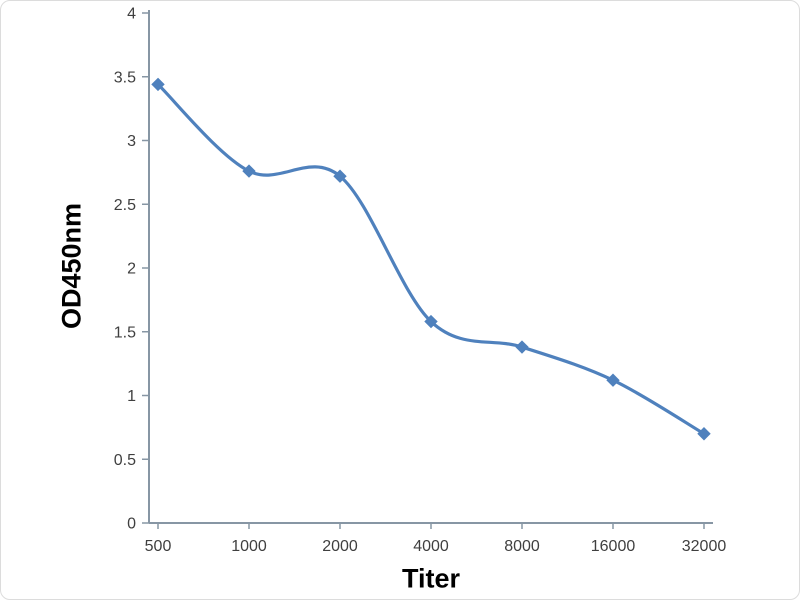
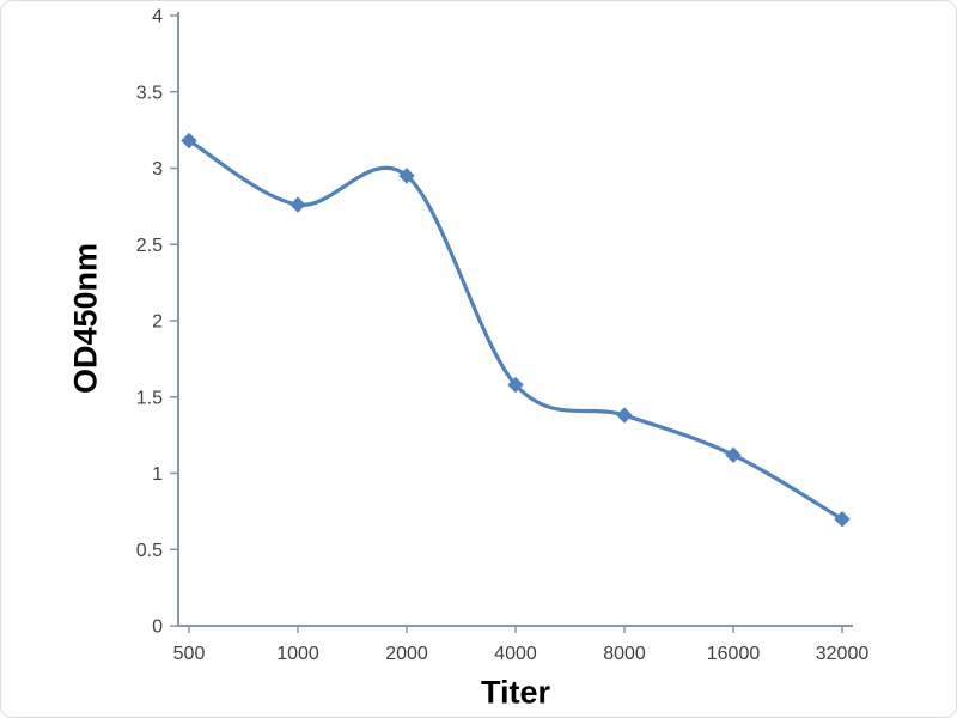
500: 3.44 -> 3.18
2000: 2.72 -> 2.95
